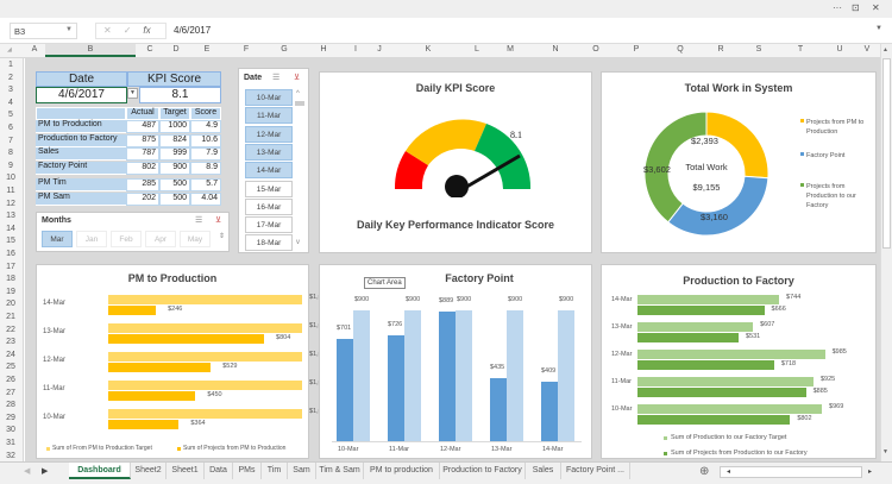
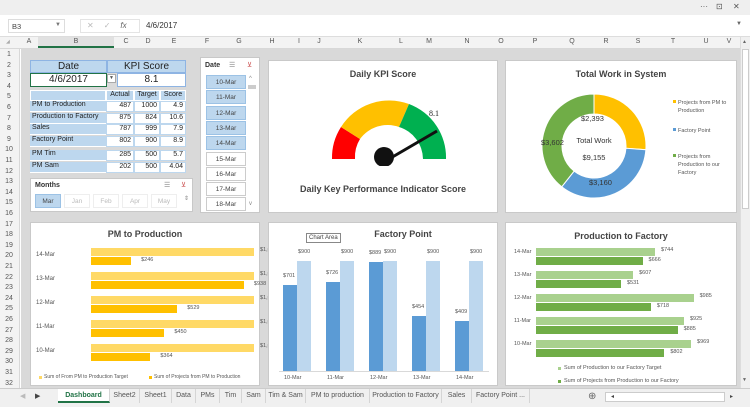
PM to Production/Sum of Projects from PM to Production/13-Mar: $804 -> $938
Factory Point/Actual/13-Mar: $435 -> $454
